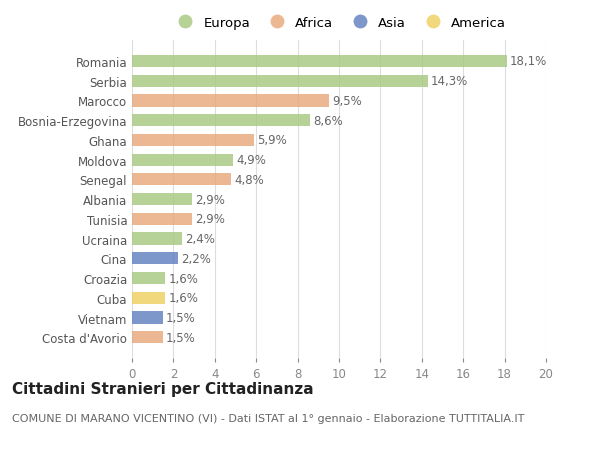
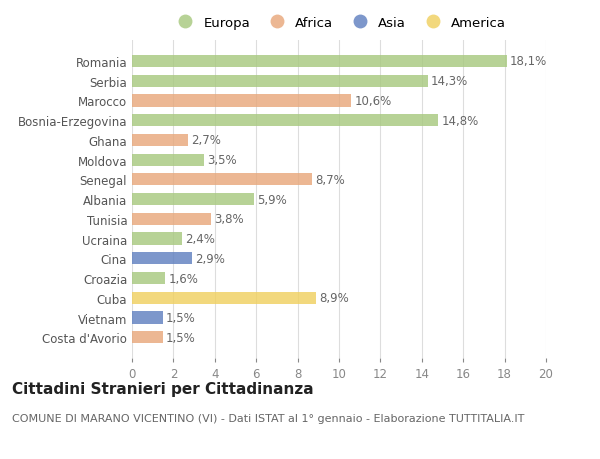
Marocco: 9,5% -> 10,6%
Bosnia-Erzegovina: 8,6% -> 14,8%
Ghana: 5,9% -> 2,7%
Moldova: 4,9% -> 3,5%
Senegal: 4,8% -> 8,7%
Albania: 2,9% -> 5,9%
Tunisia: 2,9% -> 3,8%
Cina: 2,2% -> 2,9%
Cuba: 1,6% -> 8,9%
